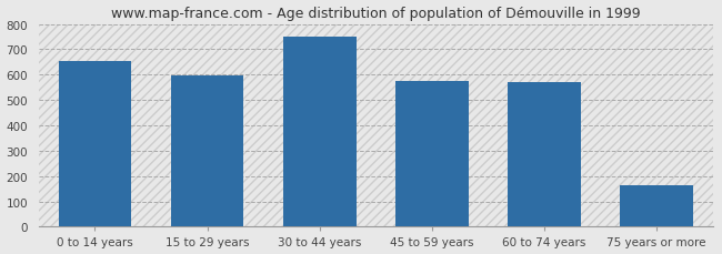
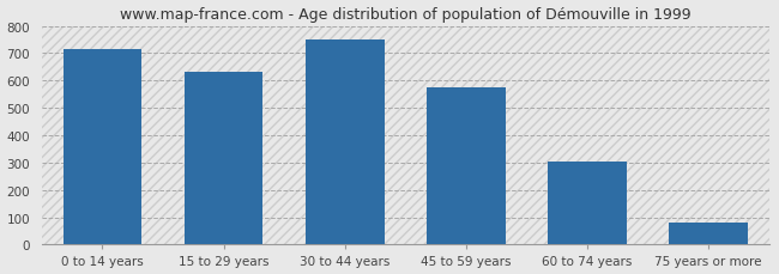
0 to 14 years: 655 -> 715
15 to 29 years: 595 -> 630
60 to 74 years: 570 -> 305
75 years or more: 165 -> 80
